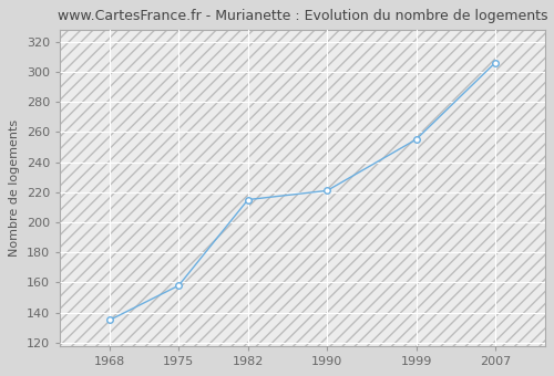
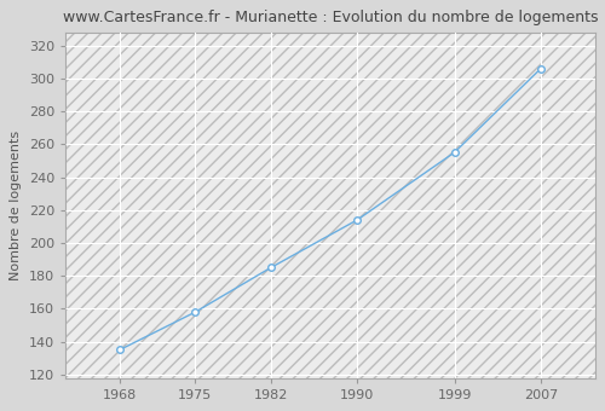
1982: 215 -> 185
1990: 221 -> 214
